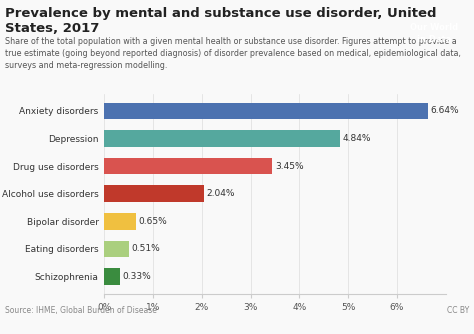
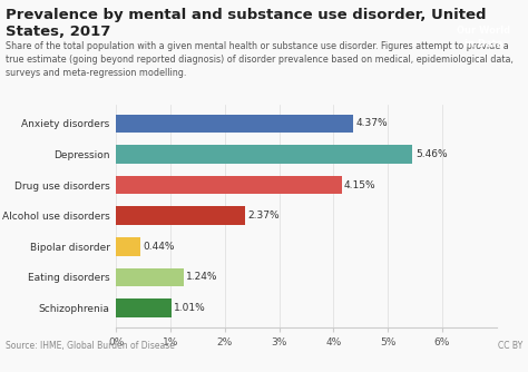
Anxiety disorders: 6.64% -> 4.37%
Depression: 4.84% -> 5.46%
Drug use disorders: 3.45% -> 4.15%
Alcohol use disorders: 2.04% -> 2.37%
Bipolar disorder: 0.65% -> 0.44%
Eating disorders: 0.51% -> 1.24%
Schizophrenia: 0.33% -> 1.01%
